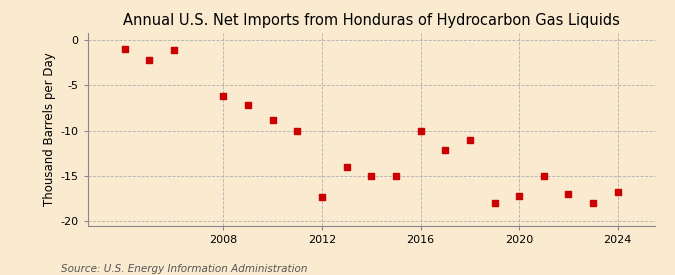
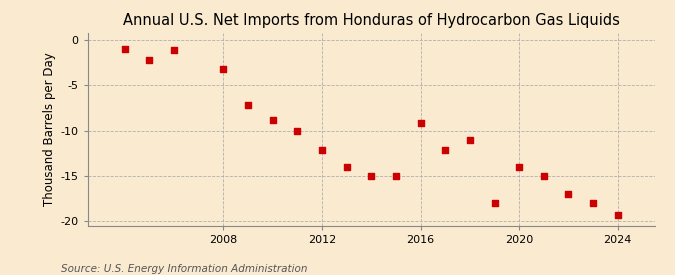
2008: -6.2 -> -3.2
2012: -17.4 -> -12.2
2016: -10.0 -> -9.2
2020: -17.2 -> -14.0
2024: -16.8 -> -19.3
